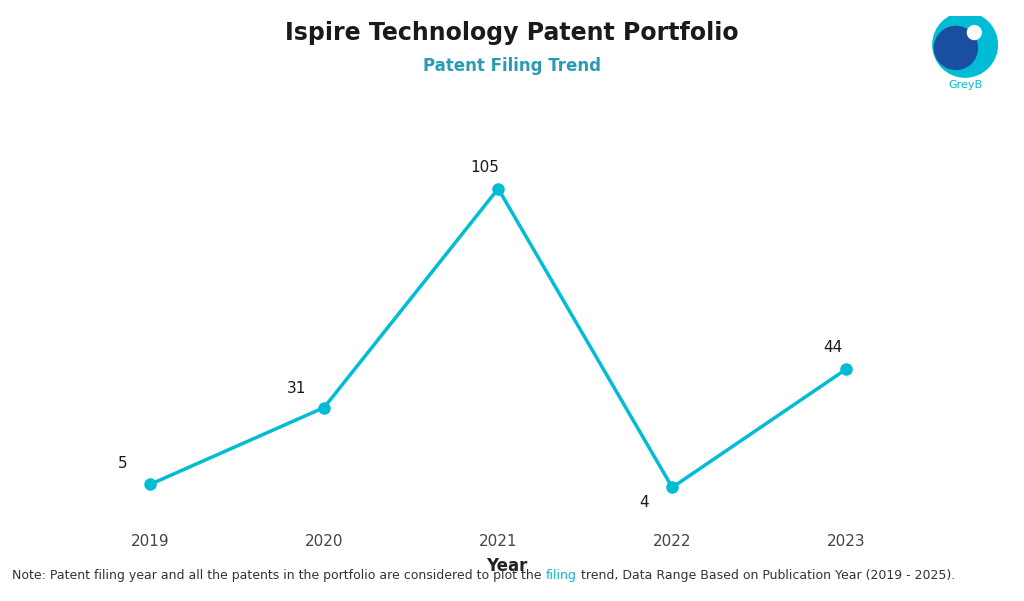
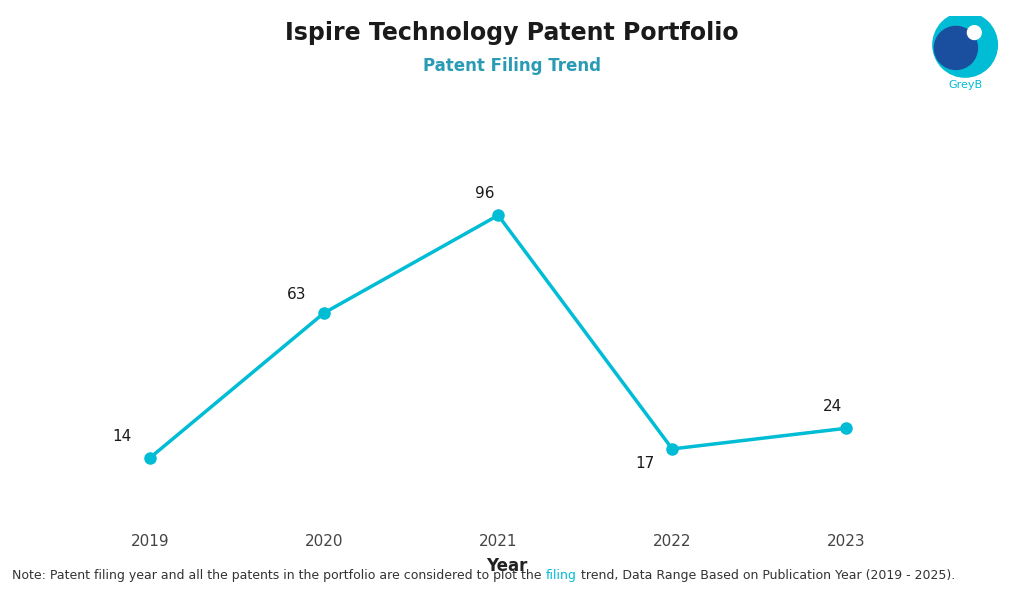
2019: 5 -> 14
2020: 31 -> 63
2021: 105 -> 96
2022: 4 -> 17
2023: 44 -> 24
